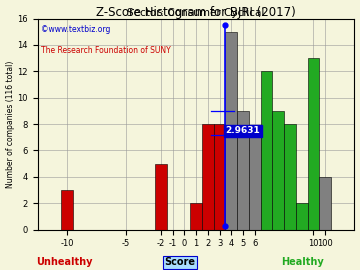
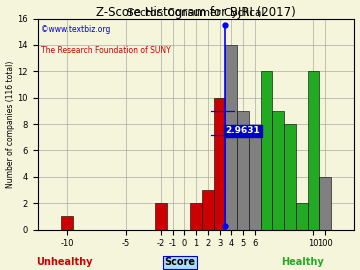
-10: 3 -> 1
-2: 5 -> 2
2: 8 -> 3
3: 8 -> 10
4: 15 -> 14
10: 13 -> 12
